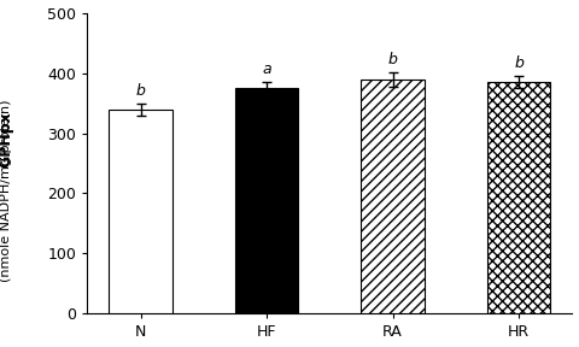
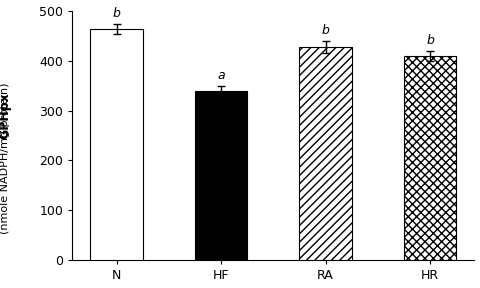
N: 340 -> 463
HF: 375 -> 340
RA: 390 -> 428
HR: 385 -> 410
